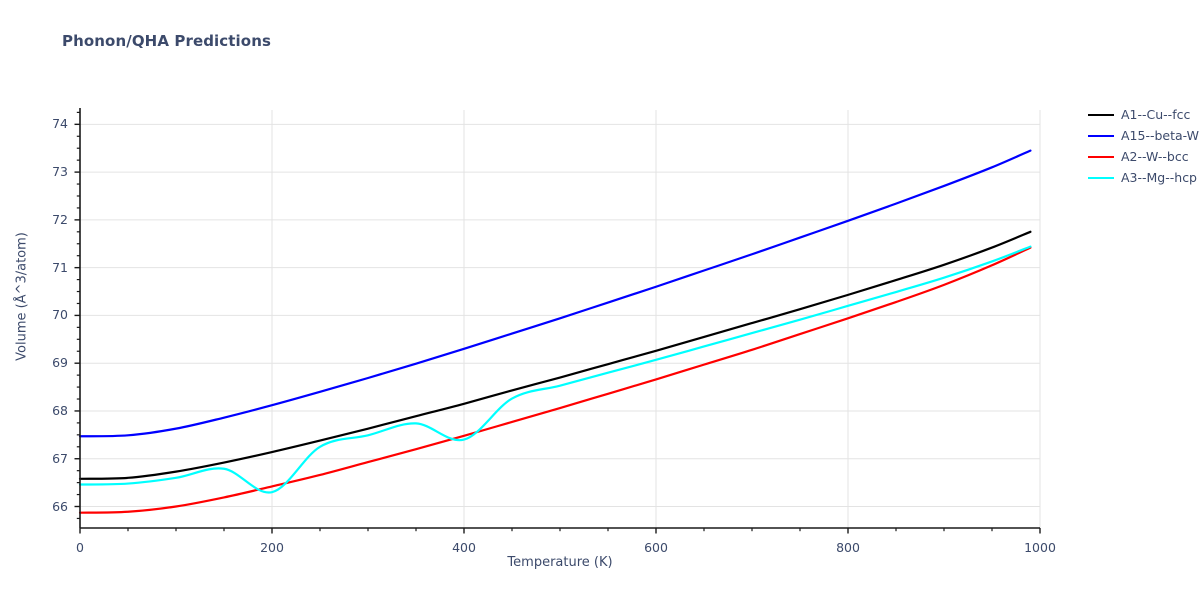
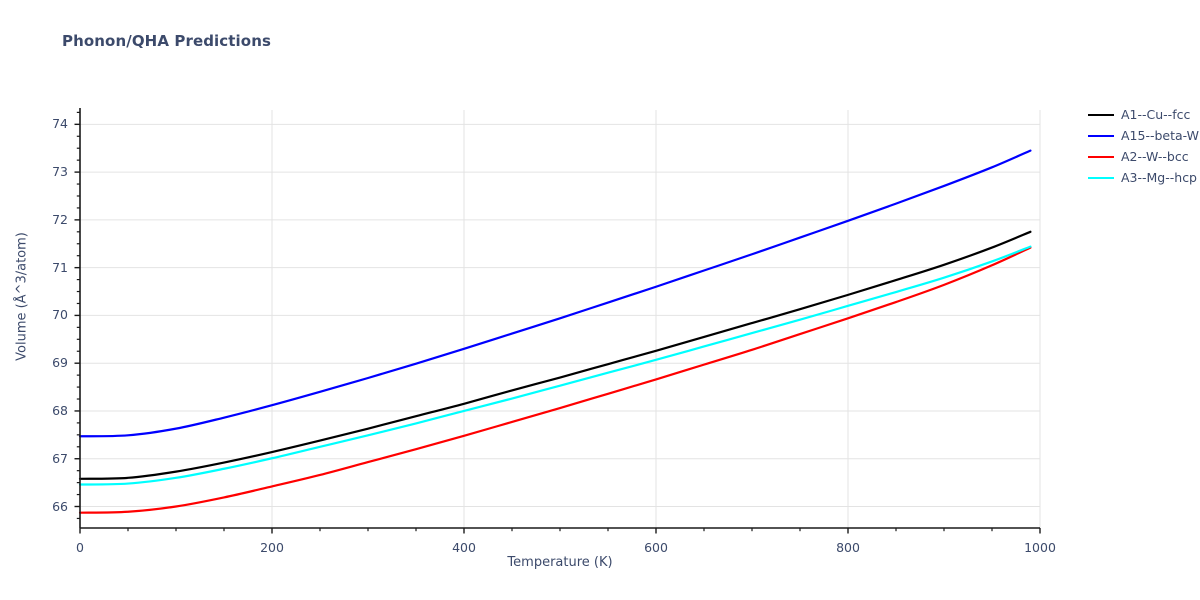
A3--Mg--hcp/200: 66.3 -> 67.0
A3--Mg--hcp/400: 67.4 -> 68.0
